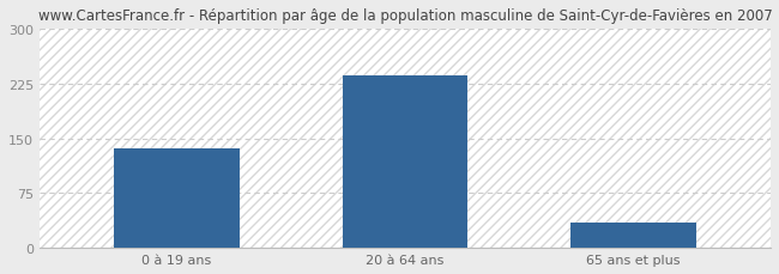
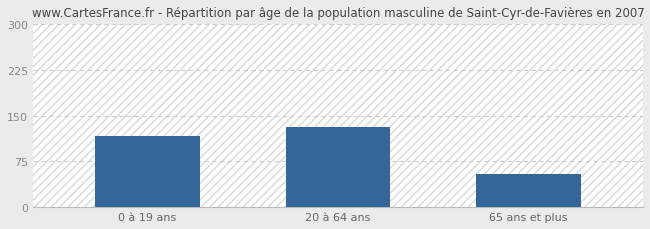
0 à 19 ans: 136 -> 116
20 à 64 ans: 237 -> 132
65 ans et plus: 35 -> 54
